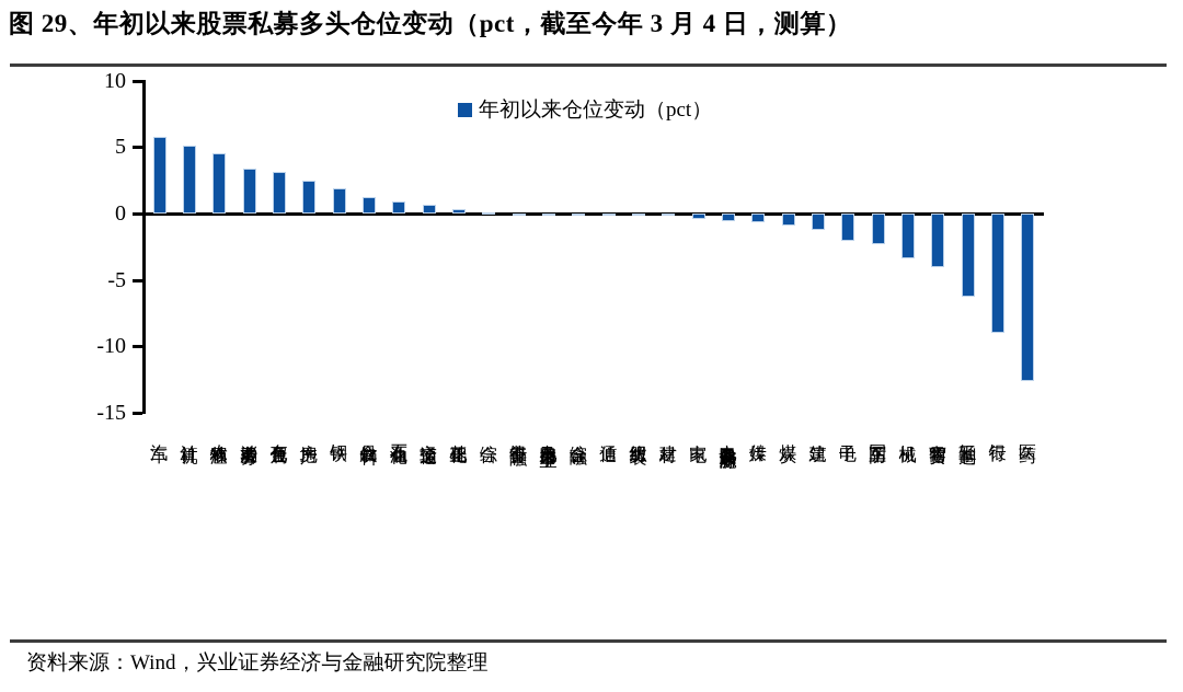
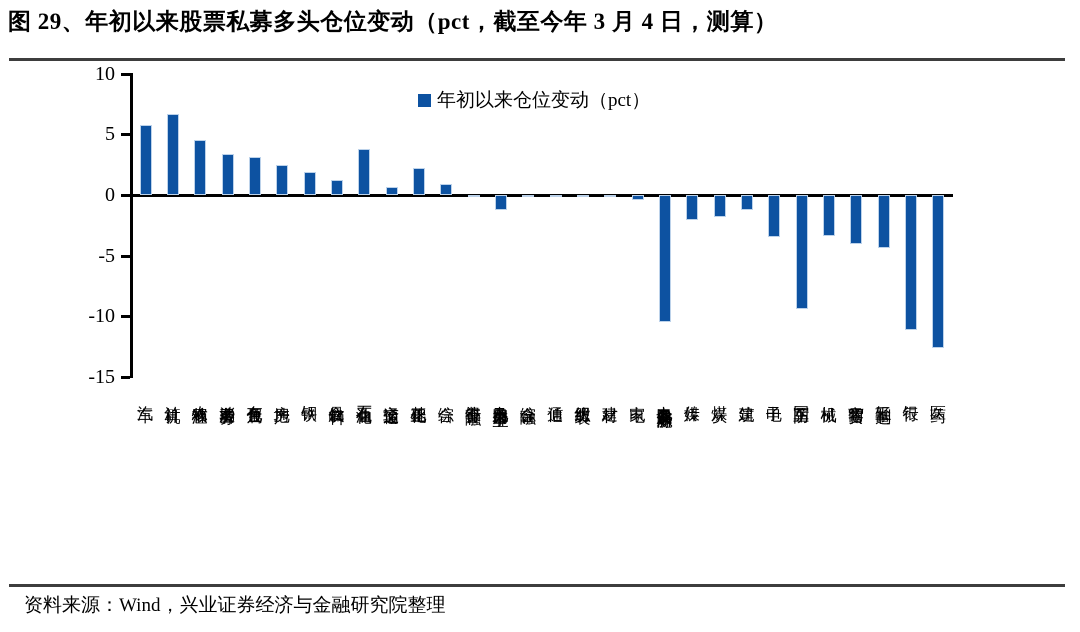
计算机: 5.1 -> 6.7
石油石化: 0.9 -> 3.8
基础化工: 0.3 -> 2.2
综合: 0.1 -> 0.9
电力及公用事业: -0.1 -> -1.2
电力设备及新能源: -0.6 -> -10.5
传媒: -0.7 -> -2.1
煤炭: -0.9 -> -1.8
电子: -2.1 -> -3.5
国防军工: -2.3 -> -9.4
轻工制造: -6.3 -> -4.4
银行: -9.0 -> -11.1
